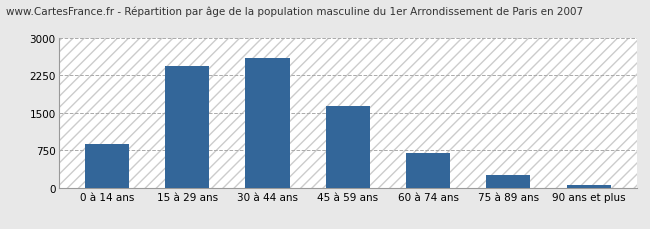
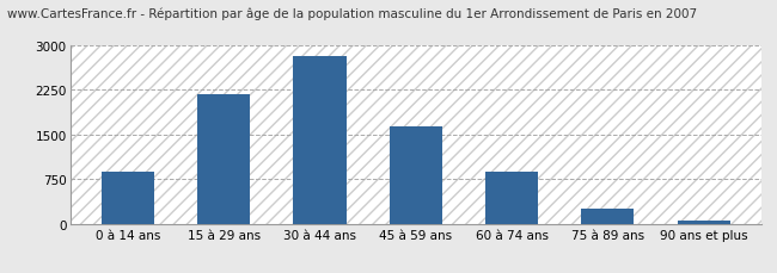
15 à 29 ans: 2450 -> 2180
30 à 44 ans: 2600 -> 2820
60 à 74 ans: 700 -> 870
